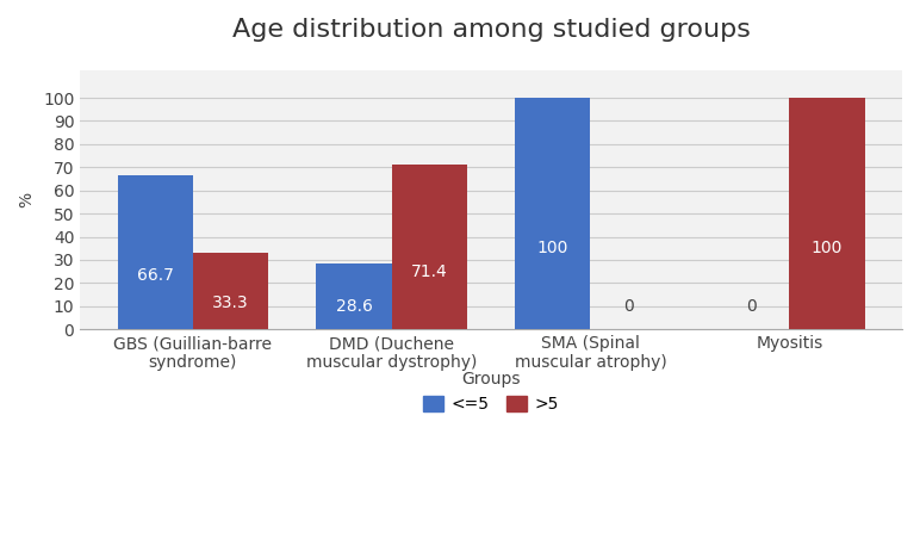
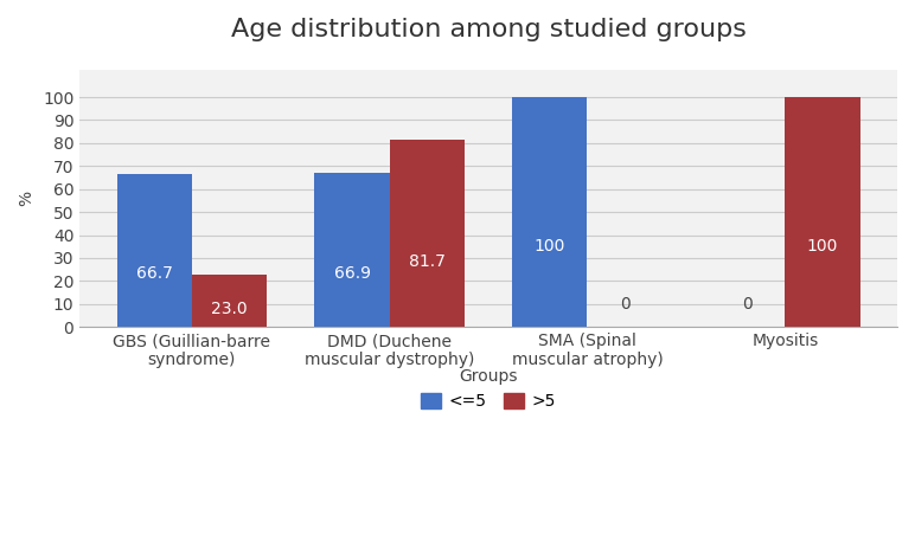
>5/GBS (Guillian-barre syndrome): 33.3 -> 23.0
<=5/DMD (Duchene muscular dystrophy): 28.6 -> 66.9
>5/DMD (Duchene muscular dystrophy): 71.4 -> 81.7
